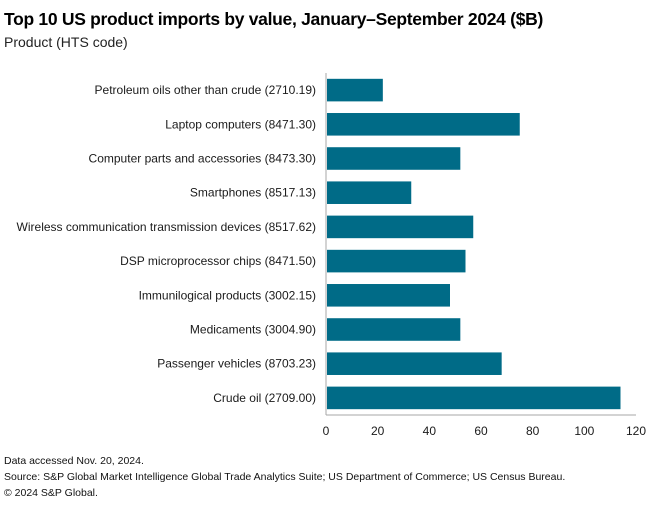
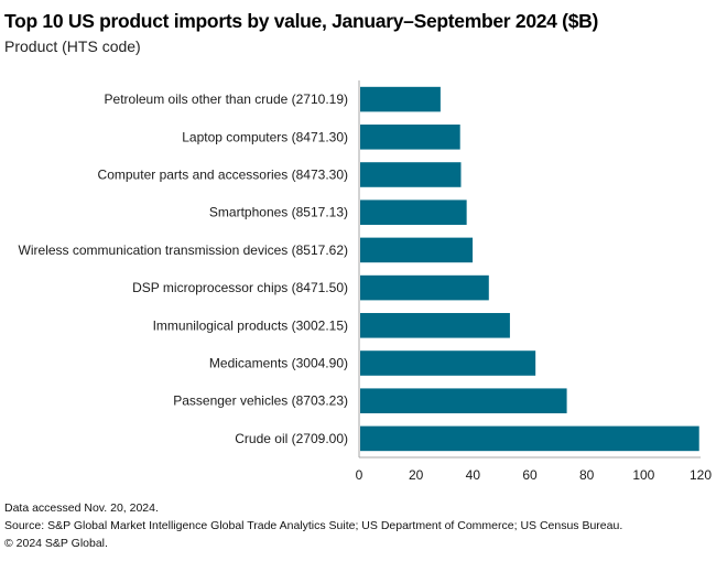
Petroleum oils other than crude (2710.19): 22 -> 29
Laptop computers (8471.30): 75 -> 36
Computer parts and accessories (8473.30): 52 -> 36
Smartphones (8517.13): 33 -> 38
Wireless communication transmission devices (8517.62): 57 -> 40
DSP microprocessor chips (8471.50): 54 -> 46
Immunilogical products (3002.15): 48 -> 53
Medicaments (3004.90): 52 -> 62
Passenger vehicles (8703.23): 68 -> 73
Crude oil (2709.00): 114 -> 120
